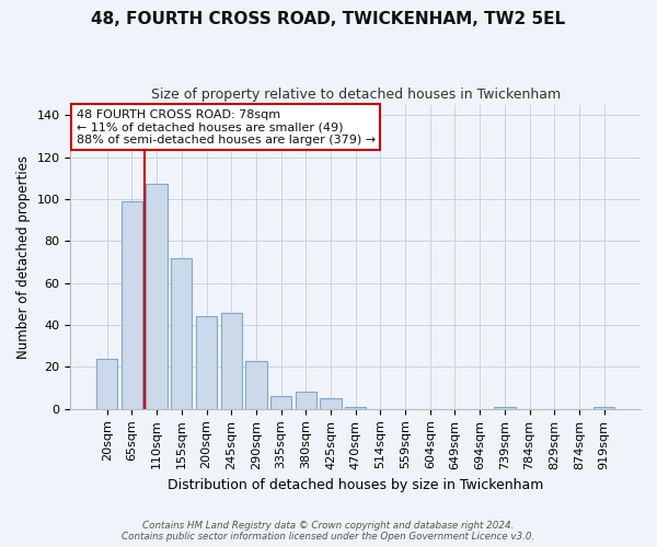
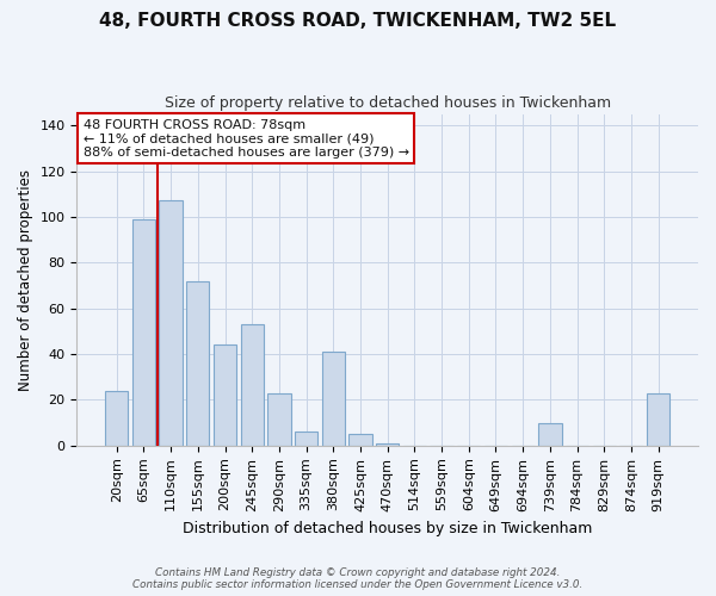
245sqm: 46 -> 53
380sqm: 8 -> 41
739sqm: 1 -> 10
919sqm: 1 -> 23
